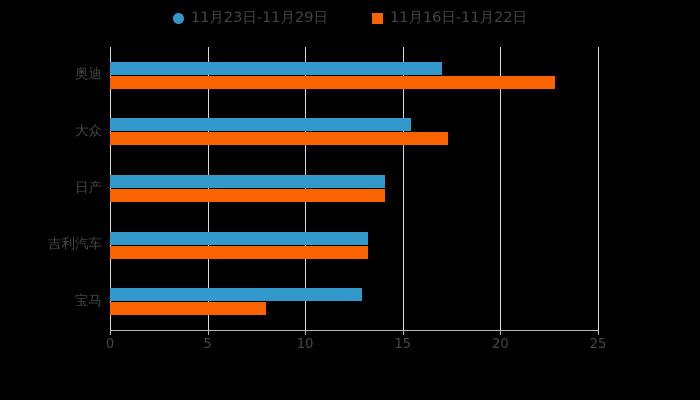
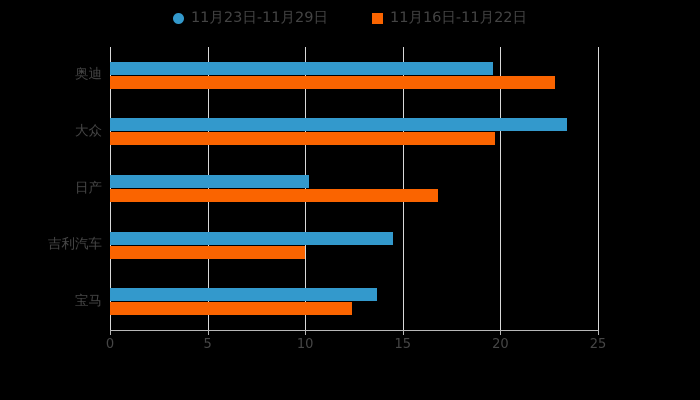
11月23日-11月29日/奥迪: 17.0 -> 19.6
11月23日-11月29日/大众: 15.4 -> 23.4
11月16日-11月22日/大众: 17.3 -> 19.7
11月23日-11月29日/日产: 14.1 -> 10.2
11月16日-11月22日/日产: 14.1 -> 16.8
11月23日-11月29日/吉利汽车: 13.2 -> 14.5
11月16日-11月22日/吉利汽车: 13.2 -> 10.0
11月23日-11月29日/宝马: 12.9 -> 13.7
11月16日-11月22日/宝马: 8.0 -> 12.4
